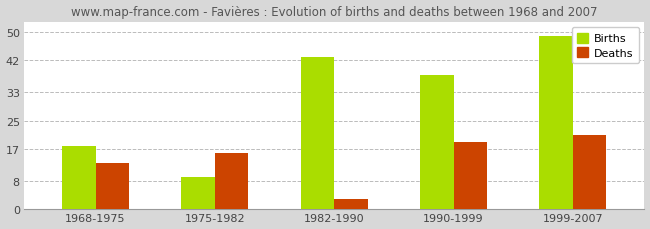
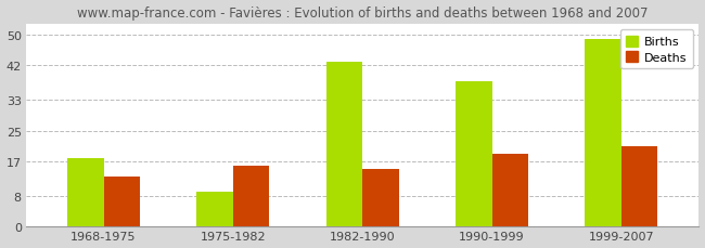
Deaths/1982-1990: 3 -> 15
